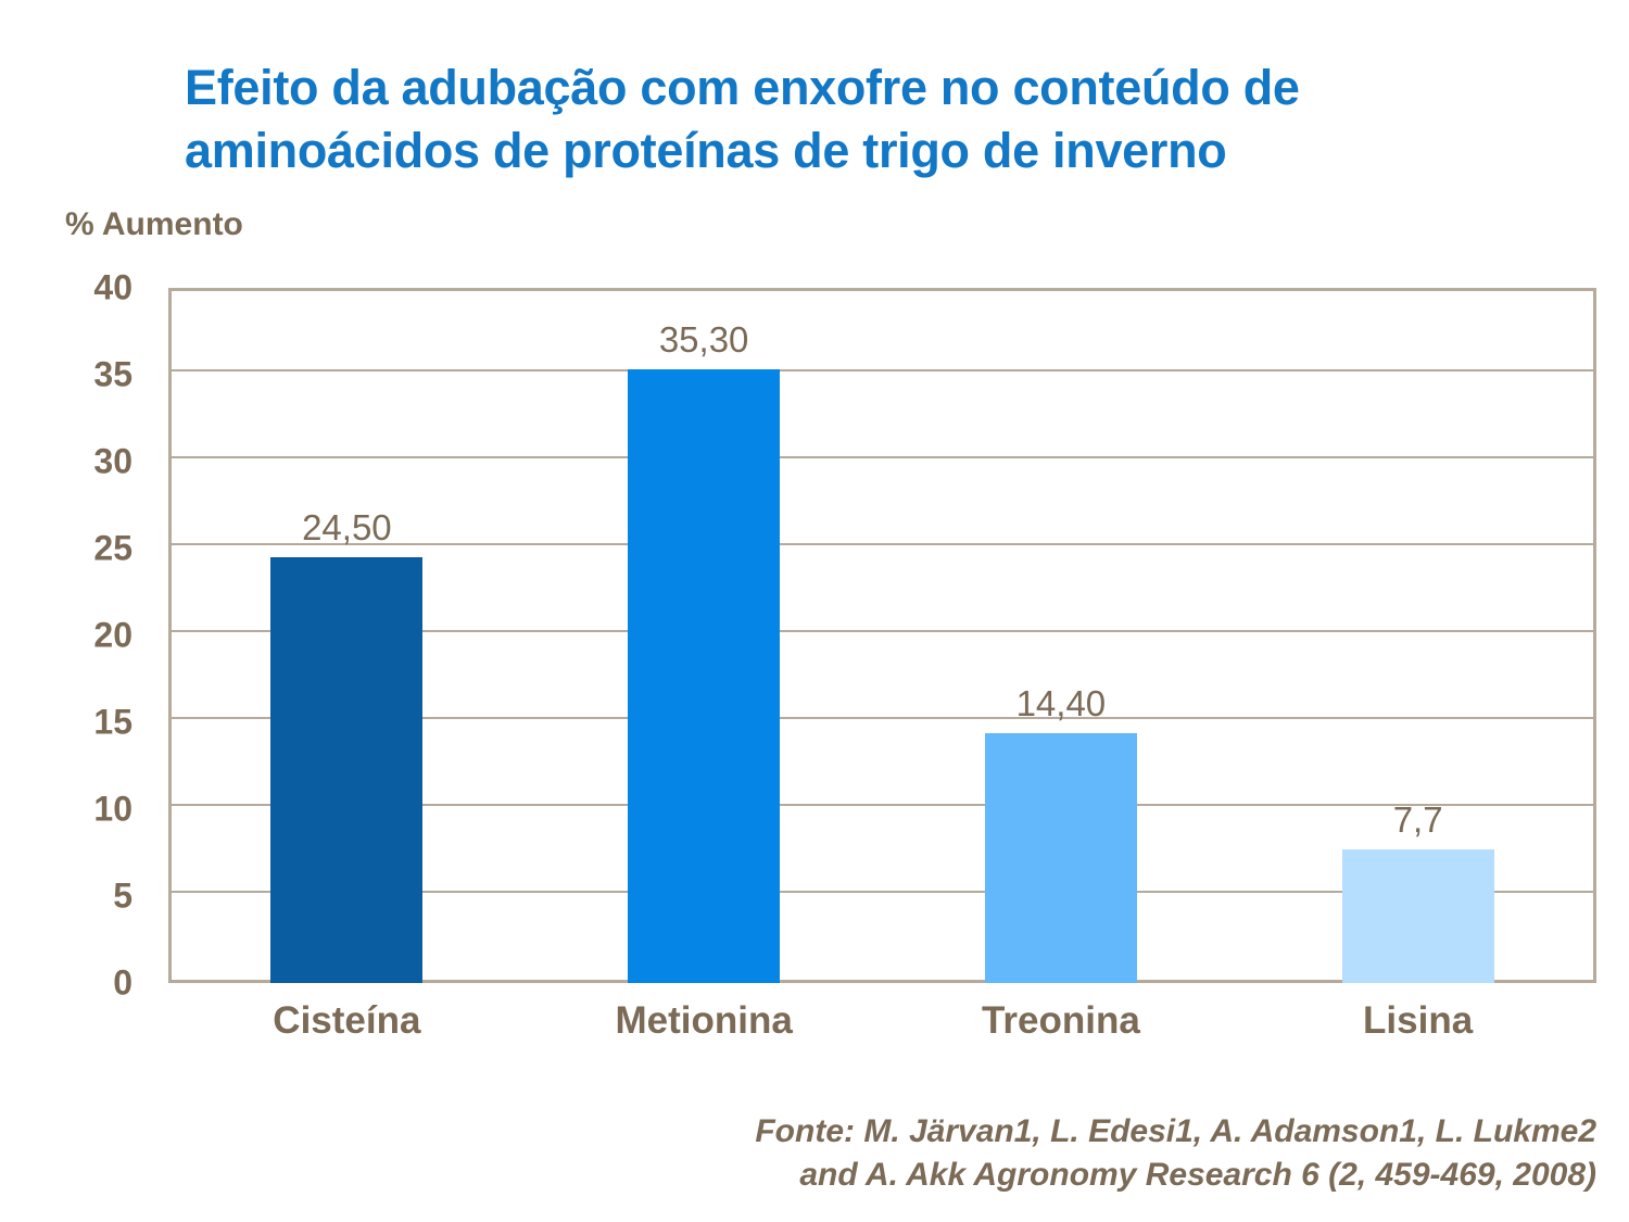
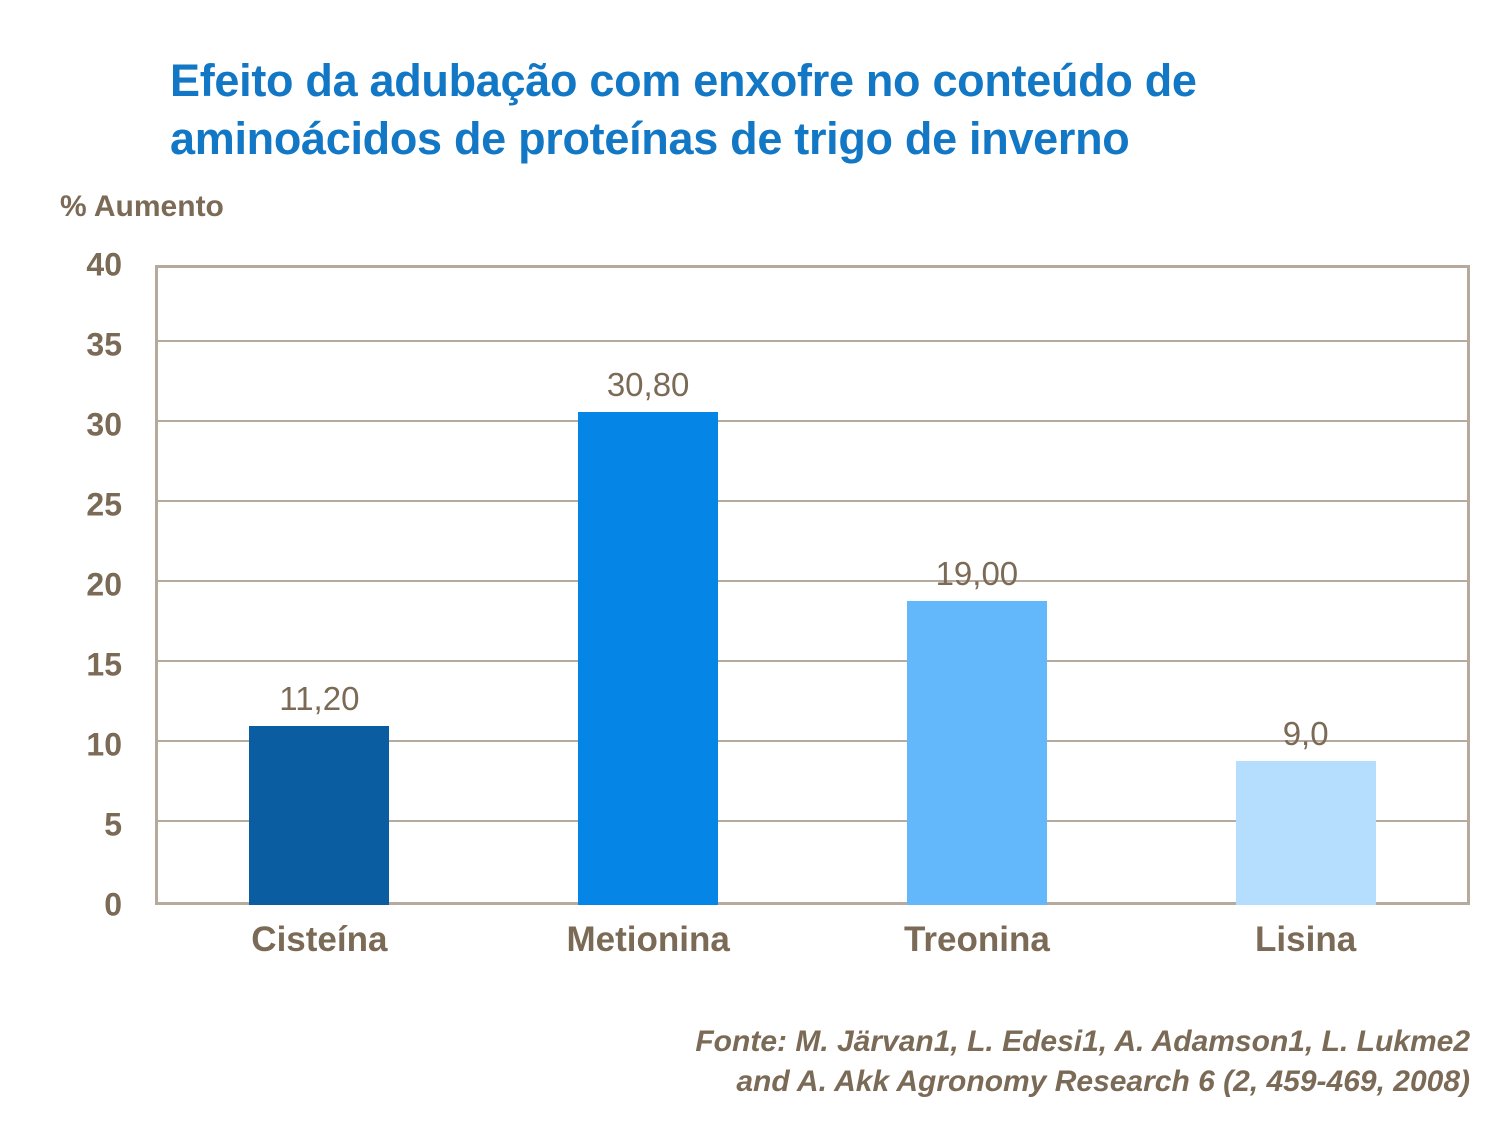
Cisteína: 24,50 -> 11,20
Metionina: 35,30 -> 30,80
Treonina: 14,40 -> 19,00
Lisina: 7,7 -> 9,0
